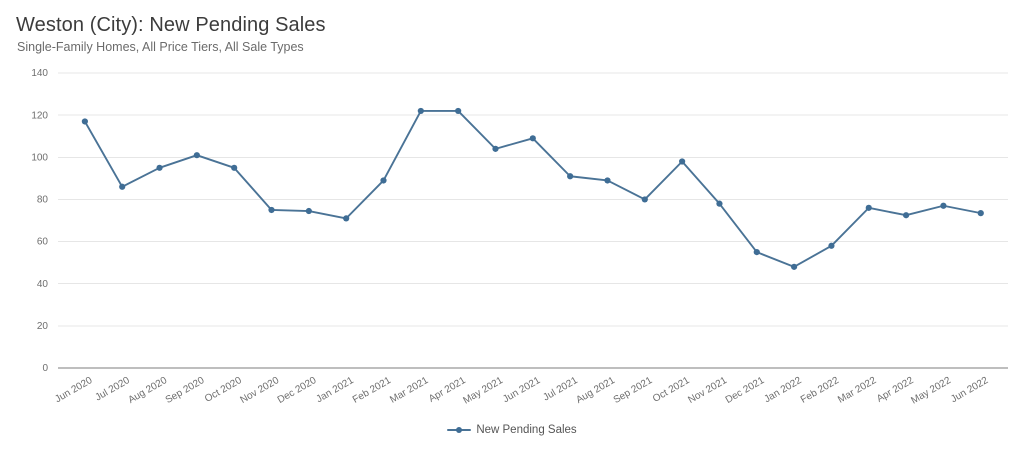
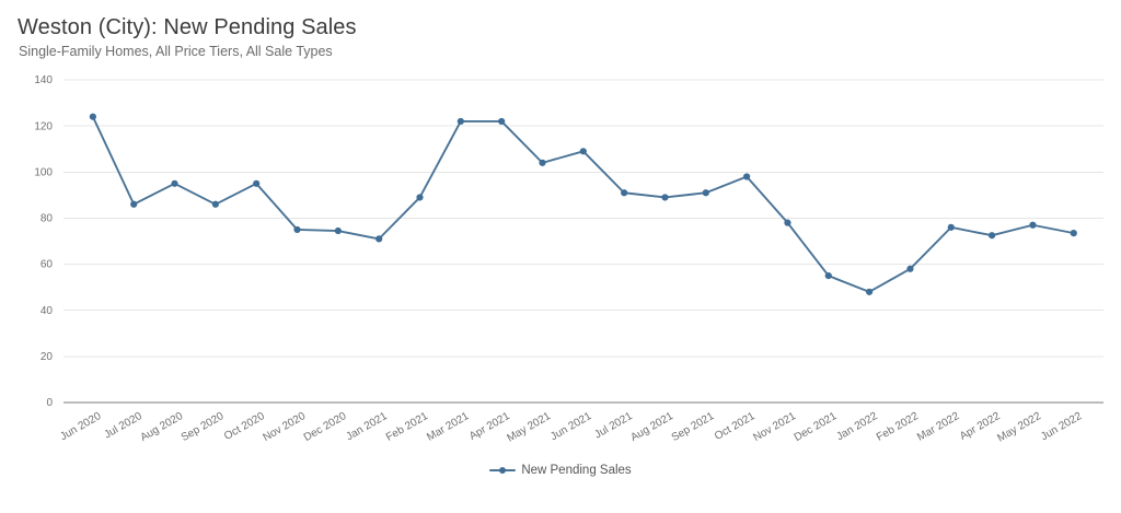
Jun 2020: 117 -> 124
Sep 2020: 101 -> 86
Sep 2021: 80 -> 91
